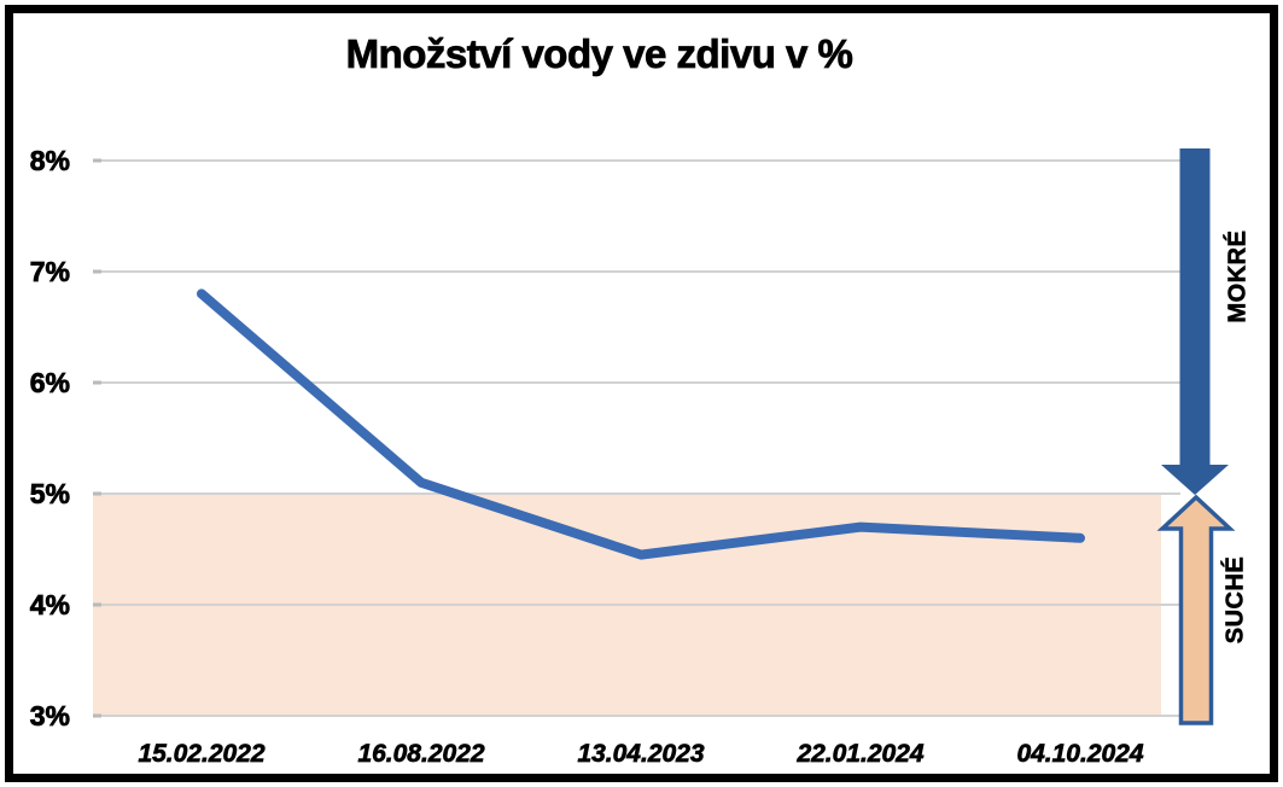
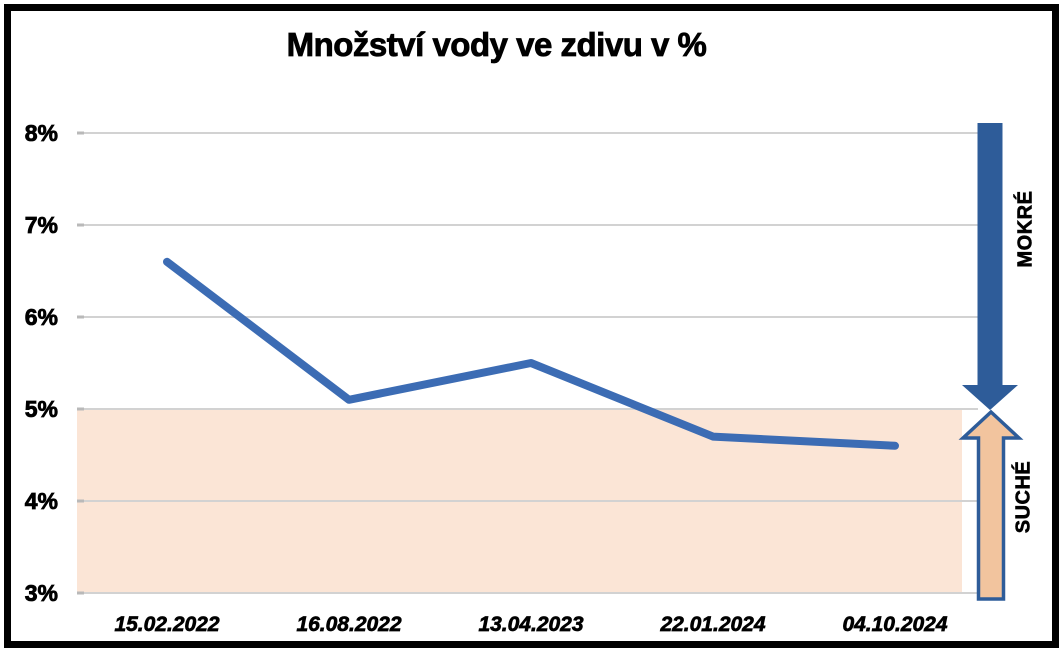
15.02.2022: 6.8% -> 6.6%
13.04.2023: 4.5% -> 5.5%
